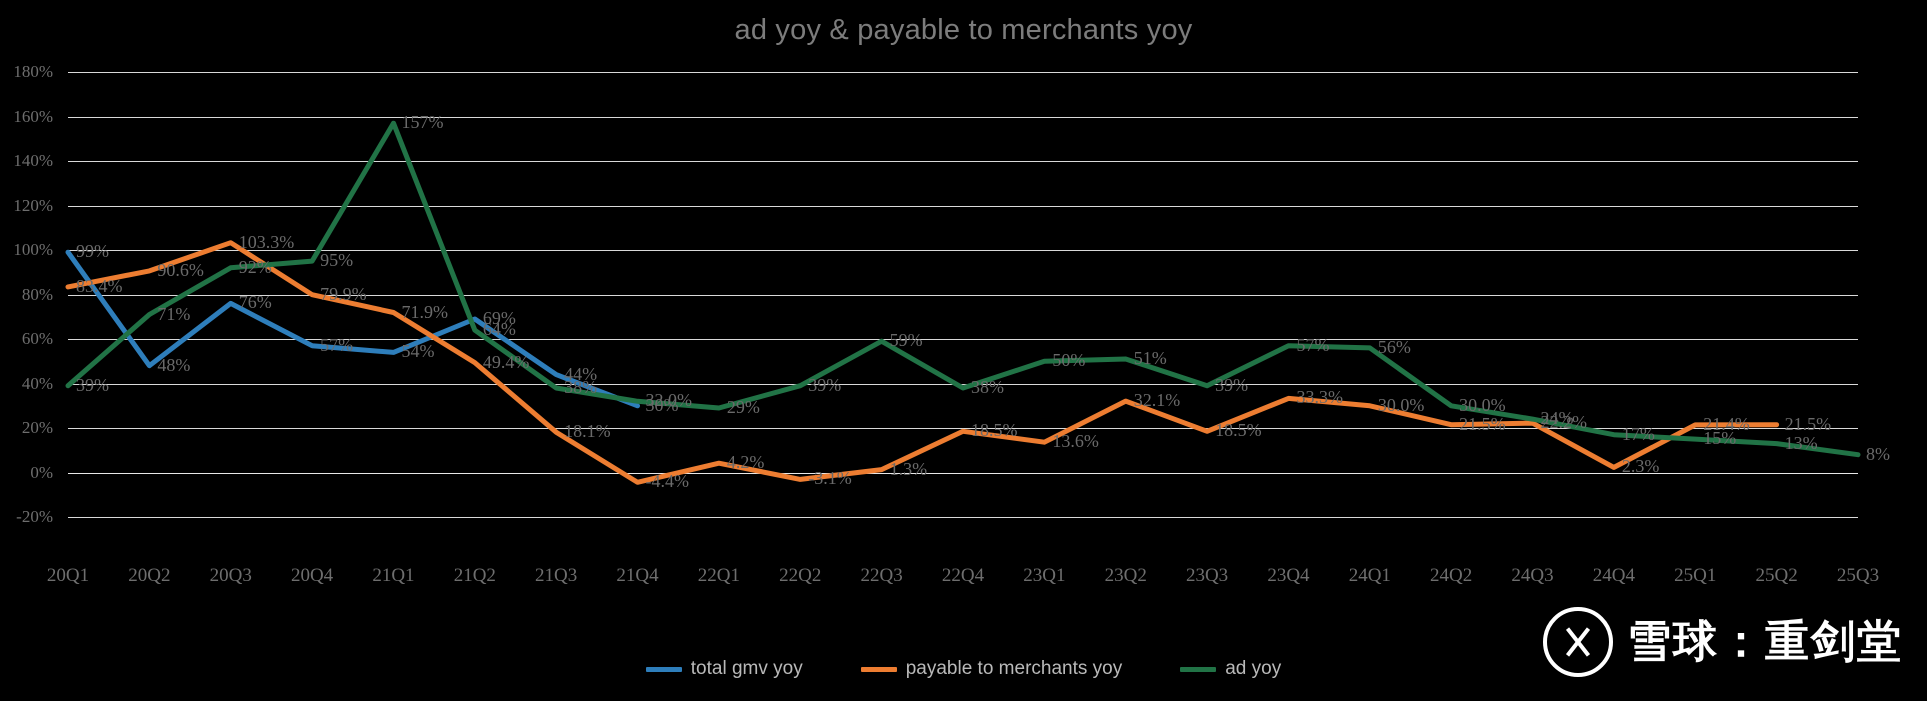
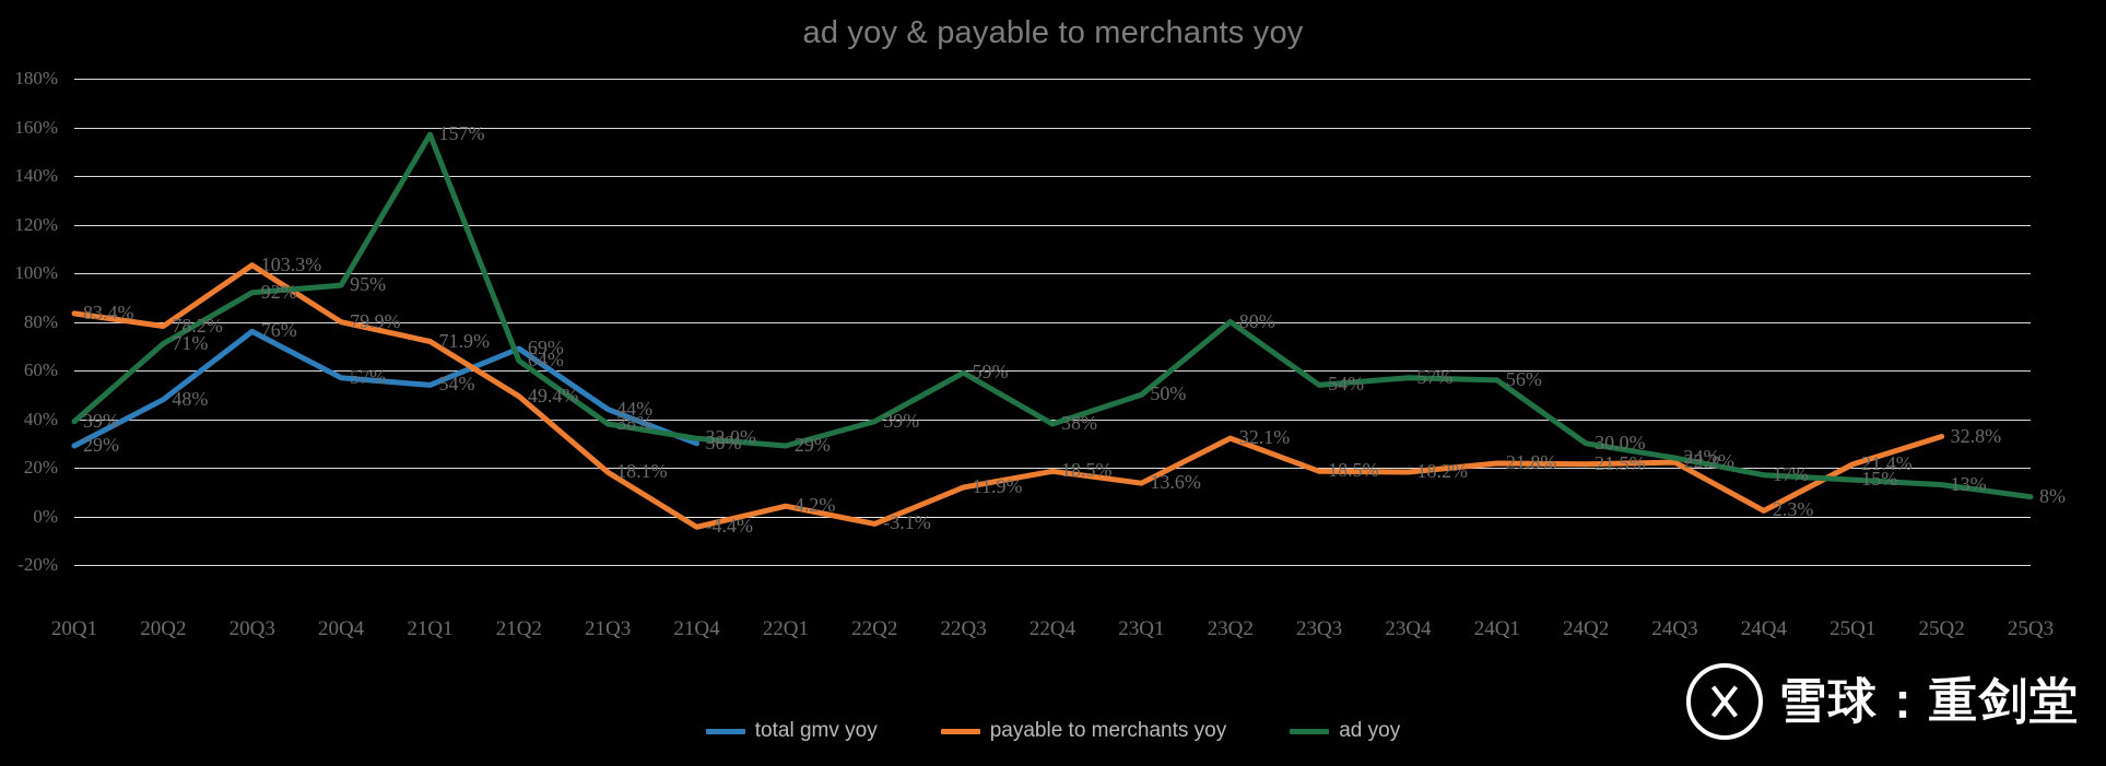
total gmv yoy/20Q1: 99% -> 29%
payable to merchants yoy/20Q2: 90.6% -> 78.2%
payable to merchants yoy/22Q3: 1.3% -> 11.9%
ad yoy/23Q2: 51% -> 80%
ad yoy/23Q3: 39% -> 54%
payable to merchants yoy/23Q4: 33.3% -> 18.2%
payable to merchants yoy/24Q1: 30.0% -> 21.8%
payable to merchants yoy/25Q2: 21.5% -> 32.8%
